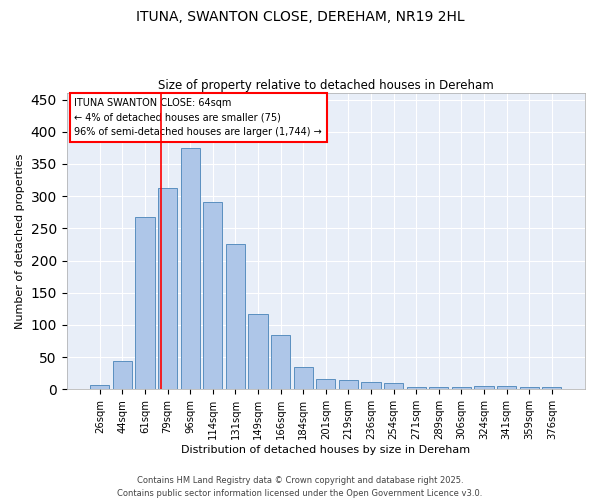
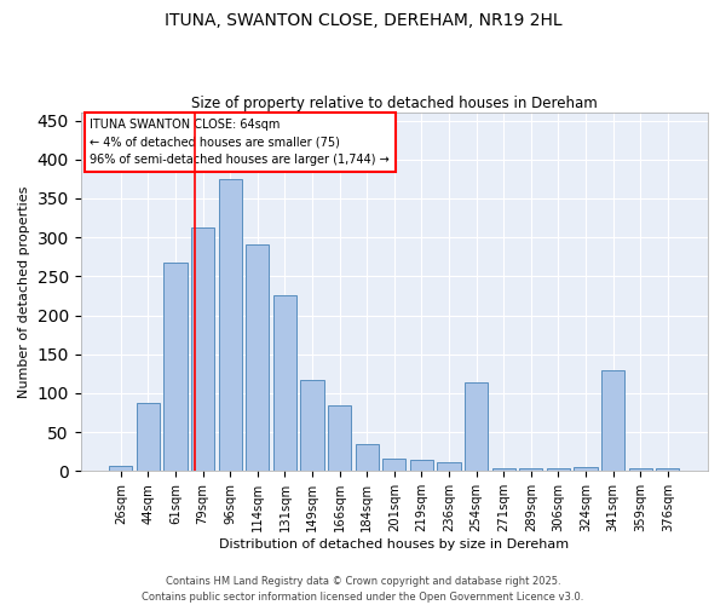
44sqm: 44 -> 88
254sqm: 10 -> 114
341sqm: 5 -> 130
